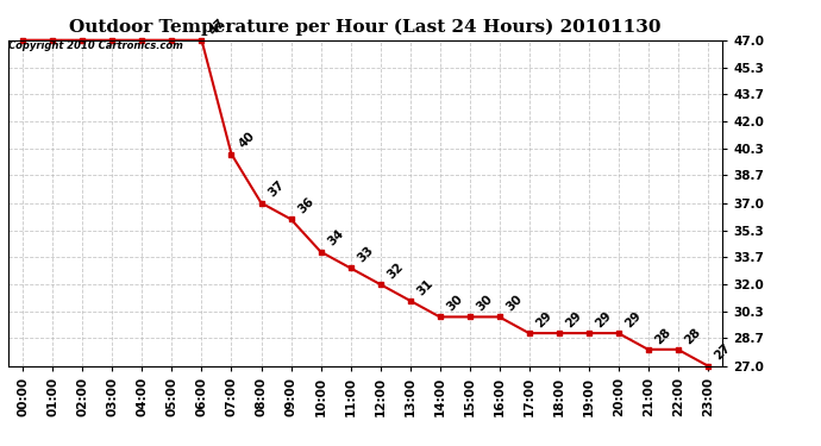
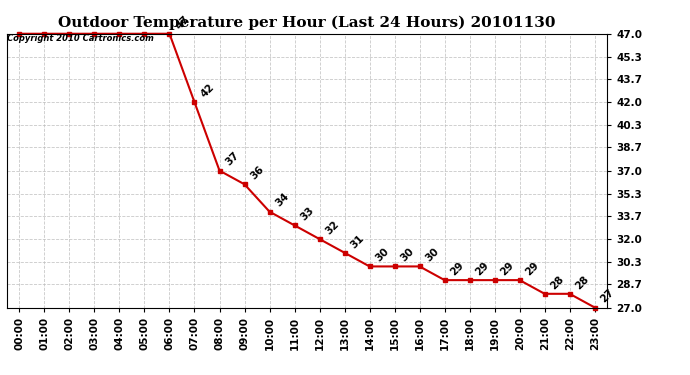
07:00: 40 -> 42
